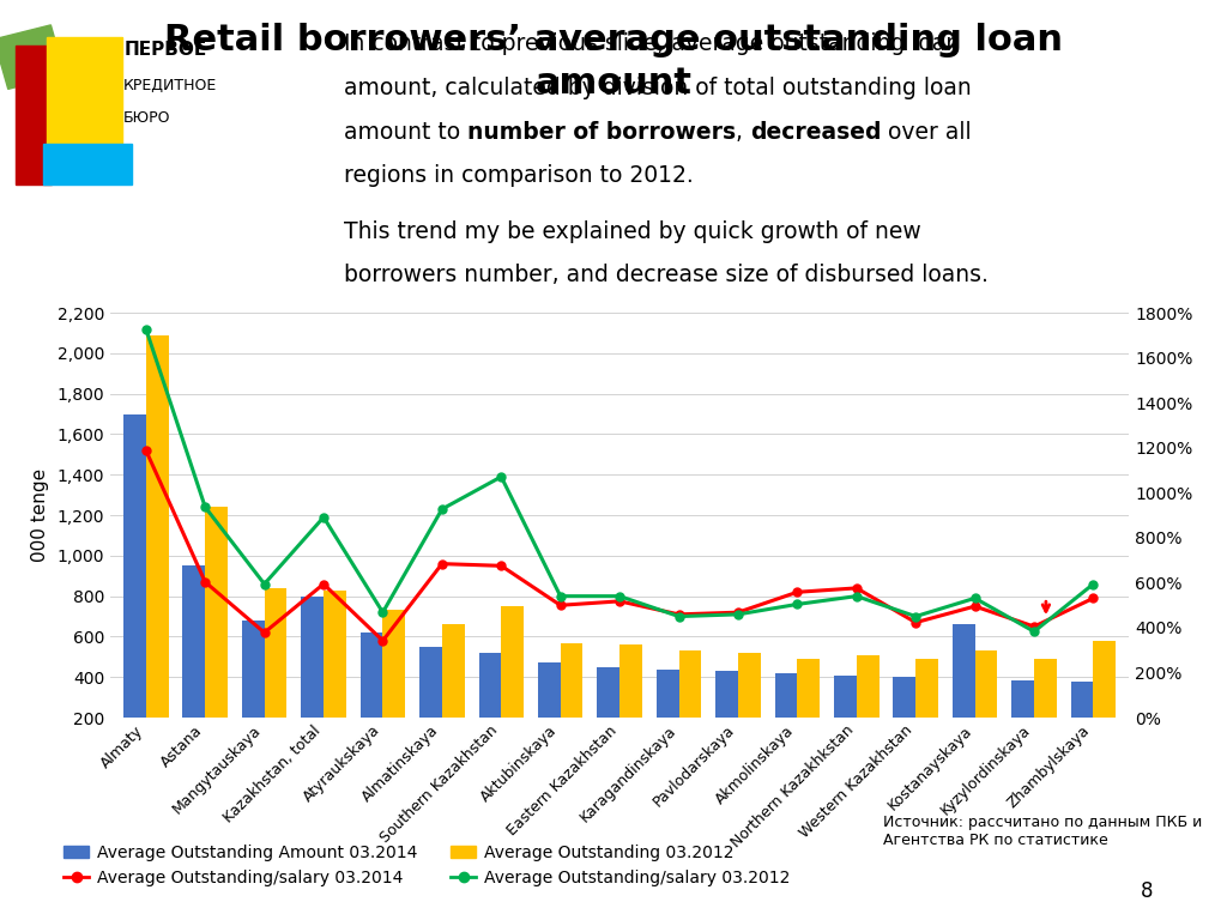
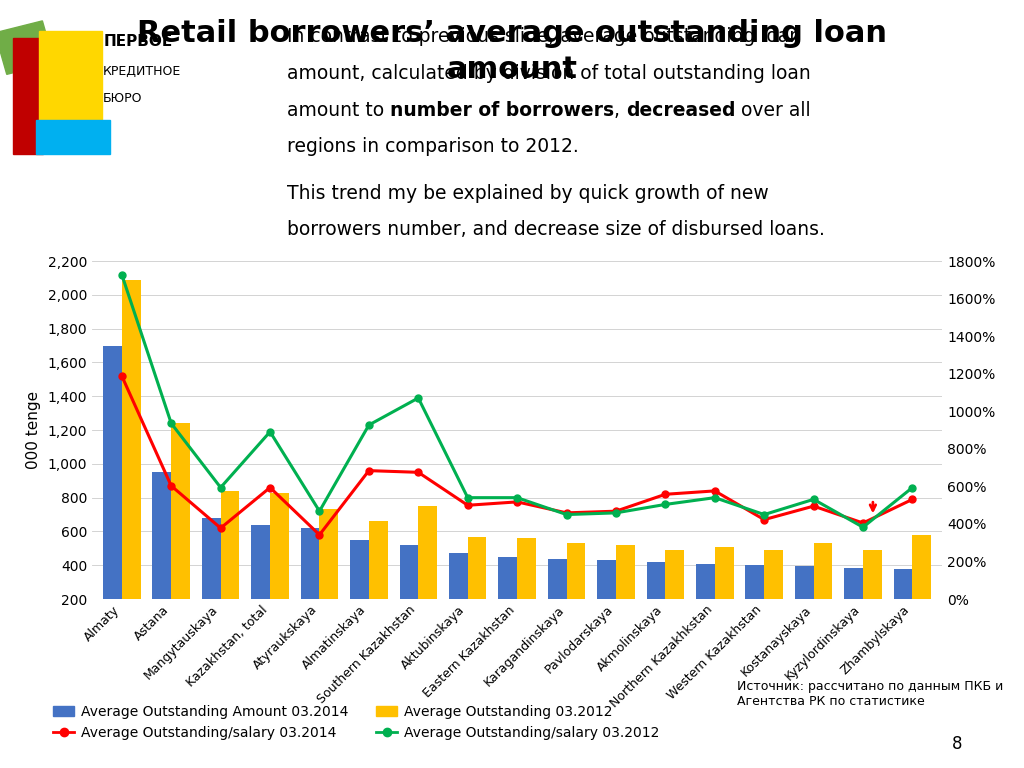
Average Outstanding Amount 03.2014/Kazakhstan, total: 800 -> 640
Average Outstanding Amount 03.2014/Kostanayskaya: 660 -> 400
